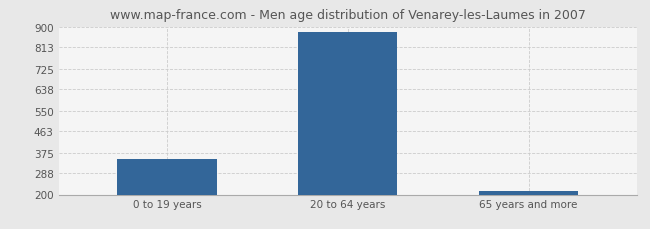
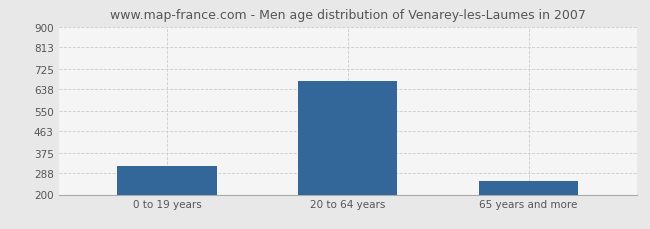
0 to 19 years: 347 -> 320
20 to 64 years: 878 -> 675
65 years and more: 215 -> 255
